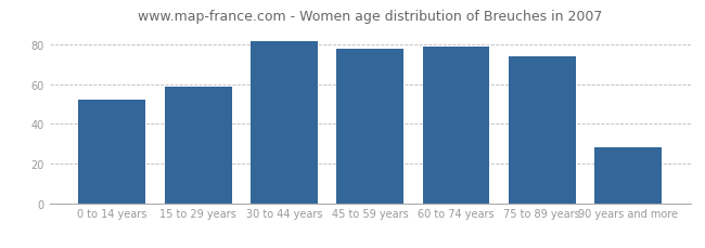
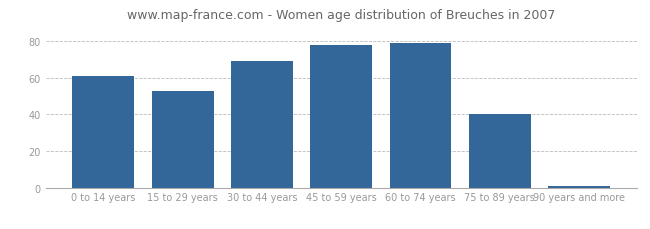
0 to 14 years: 52 -> 61
15 to 29 years: 59 -> 53
30 to 44 years: 82 -> 69
75 to 89 years: 74 -> 40
90 years and more: 28 -> 1
